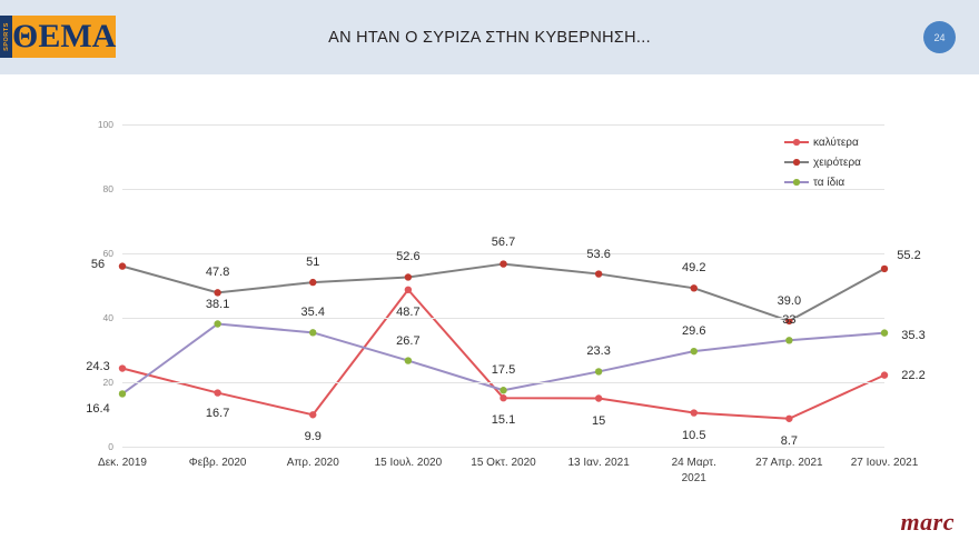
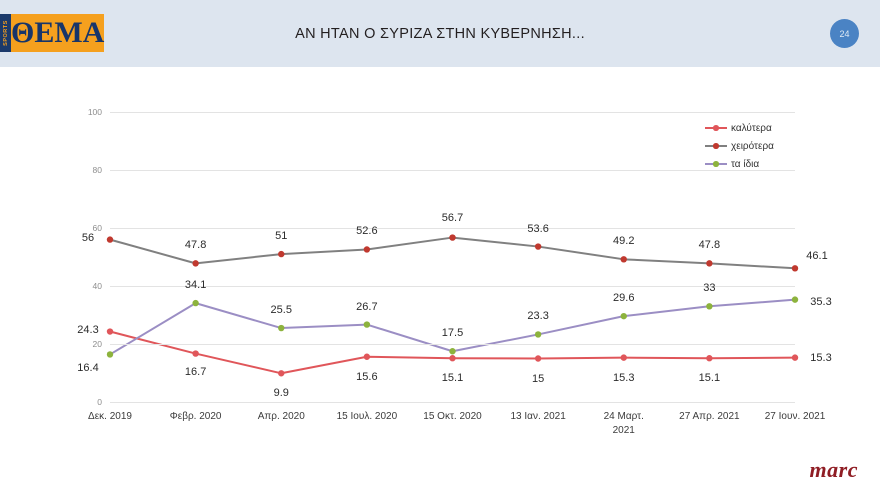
τα ίδια/Φεβρ. 2020: 38.1 -> 34.1
τα ίδια/Απρ. 2020: 35.4 -> 25.5
καλύτερα/15 Ιουλ. 2020: 48.7 -> 15.6
καλύτερα/24 Μαρτ. 2021: 10.5 -> 15.3
καλύτερα/27 Απρ. 2021: 8.7 -> 15.1
χειρότερα/27 Απρ. 2021: 39.0 -> 47.8
καλύτερα/27 Ιουν. 2021: 22.2 -> 15.3
χειρότερα/27 Ιουν. 2021: 55.2 -> 46.1
